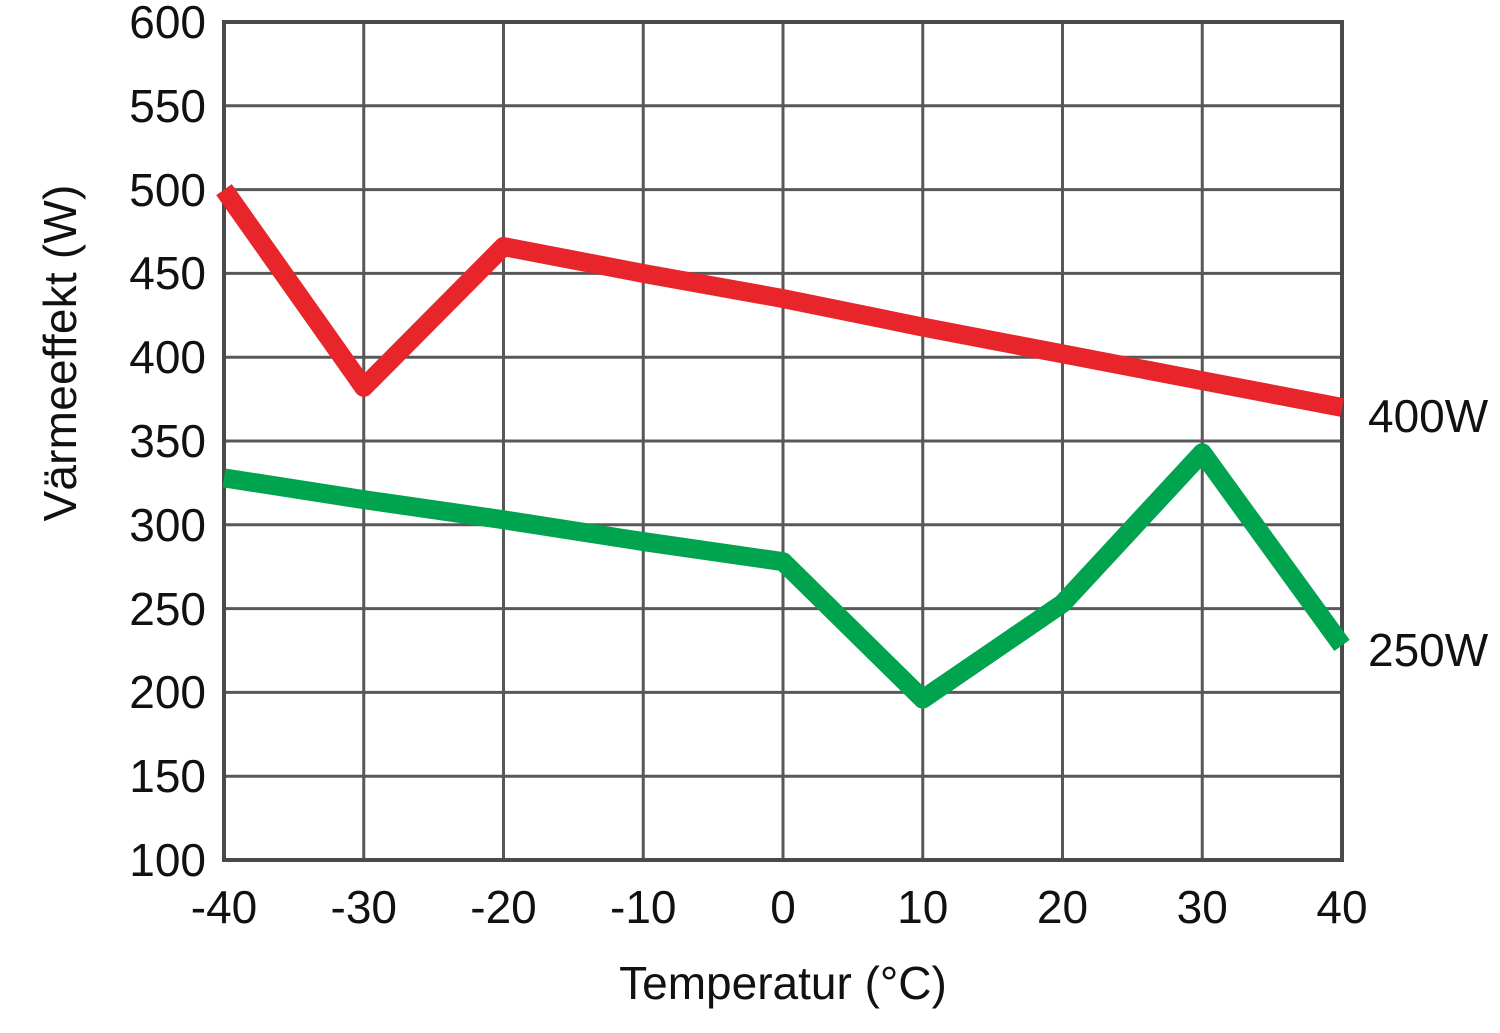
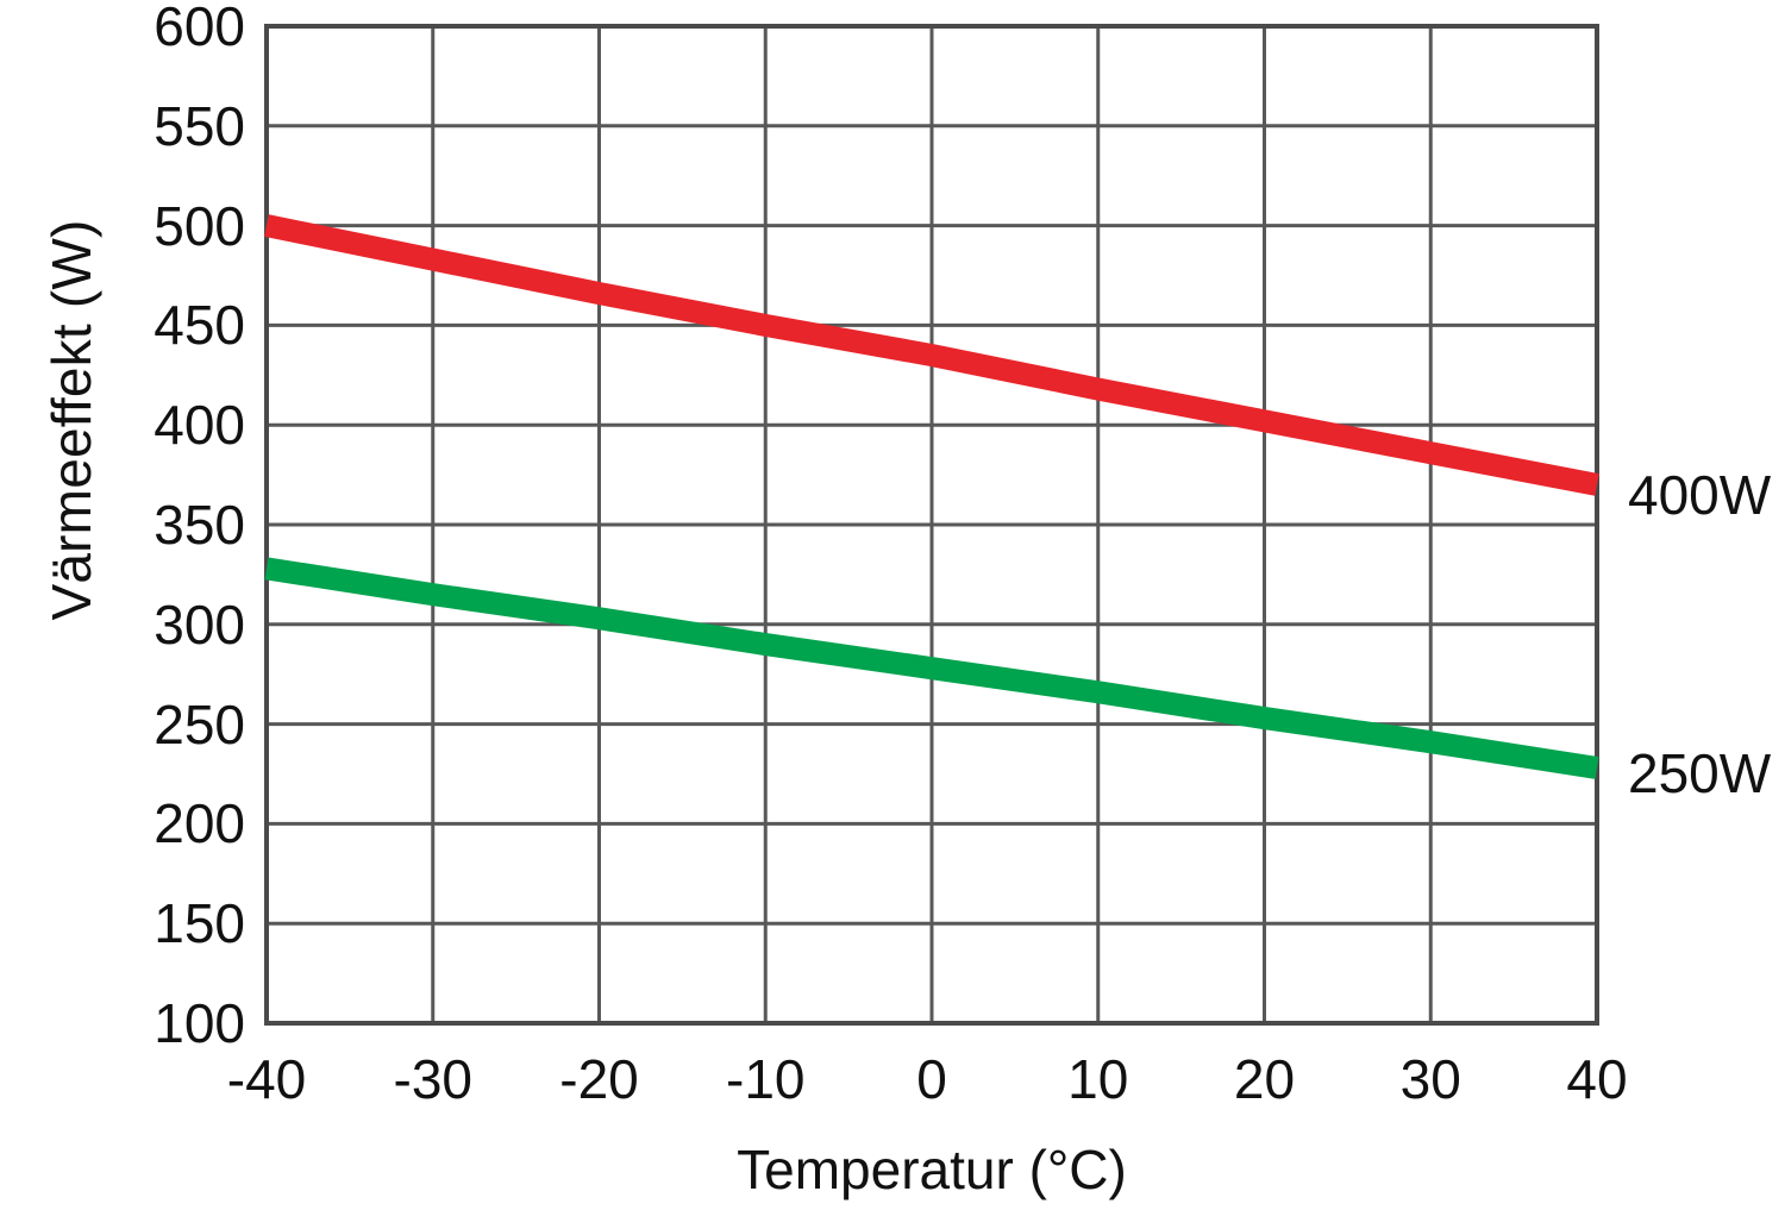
400W/-30: 382 -> 483
250W/10: 196 -> 266
250W/30: 343 -> 241
